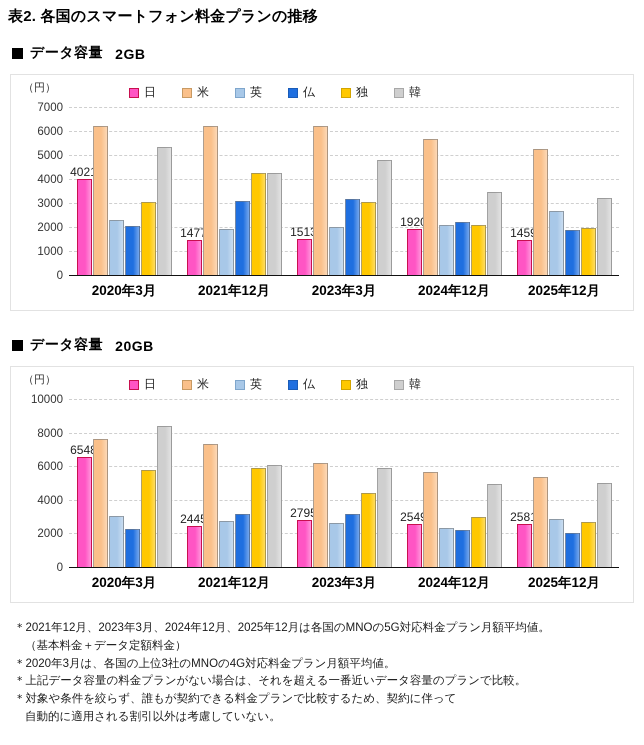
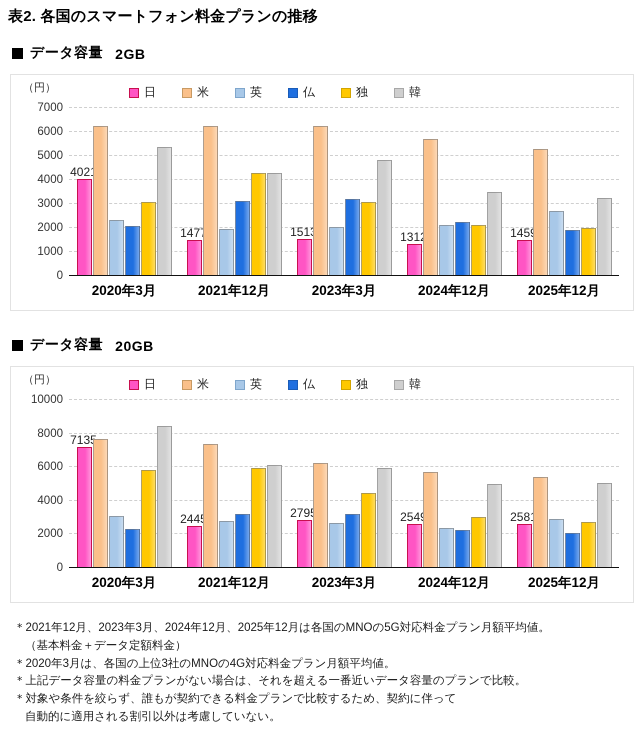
データ容量 2GB/日/2024年12月: 1920 -> 1312
データ容量 20GB/日/2020年3月: 6548 -> 7135
